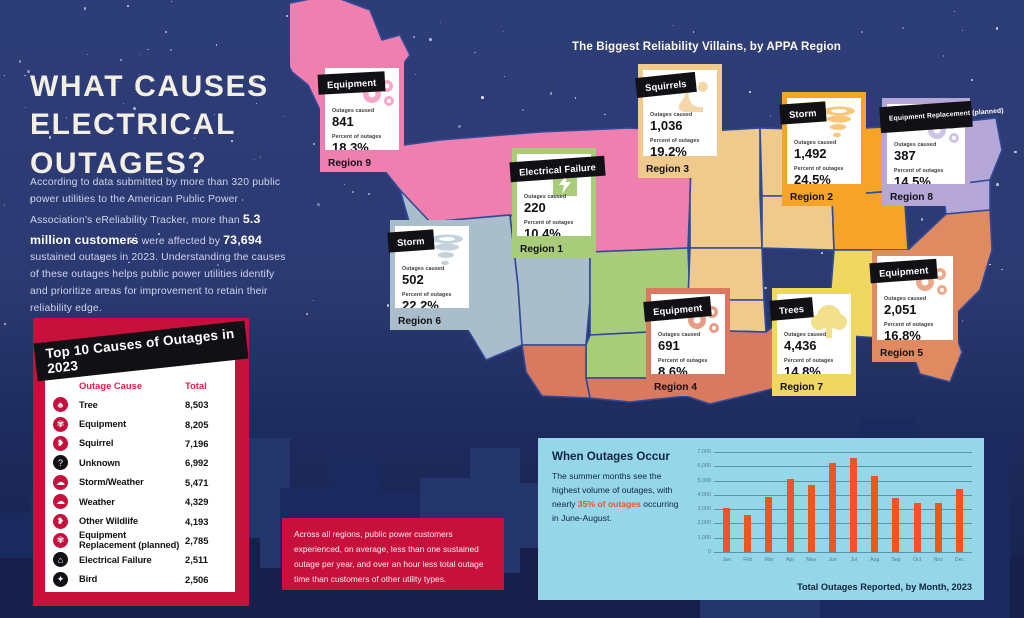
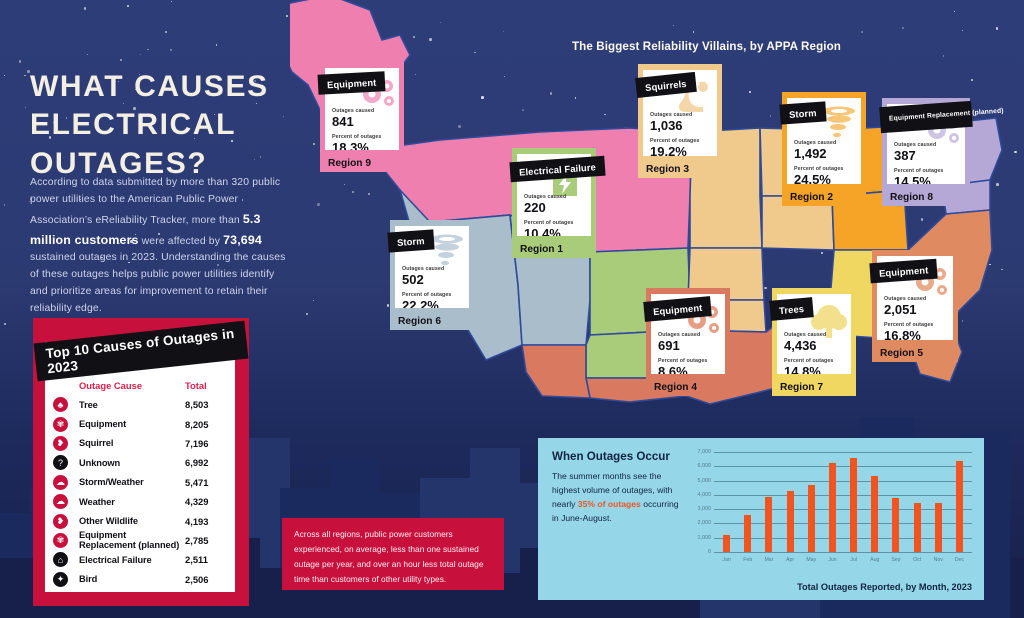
Jan: 3100 -> 1200
Apr: 5100 -> 4300
Dec: 4400 -> 6400
